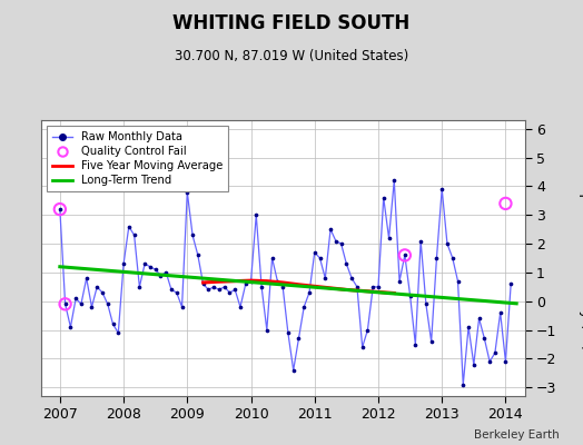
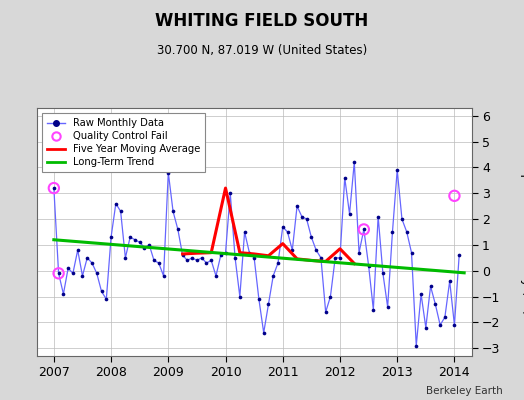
Five Year Moving Average/2010: 0.72 -> 3.20
Five Year Moving Average/2011: 0.52 -> 1.05
Five Year Moving Average/2012: 0.32 -> 0.85
Quality Control Fail/2014: 3.4 -> 2.9
